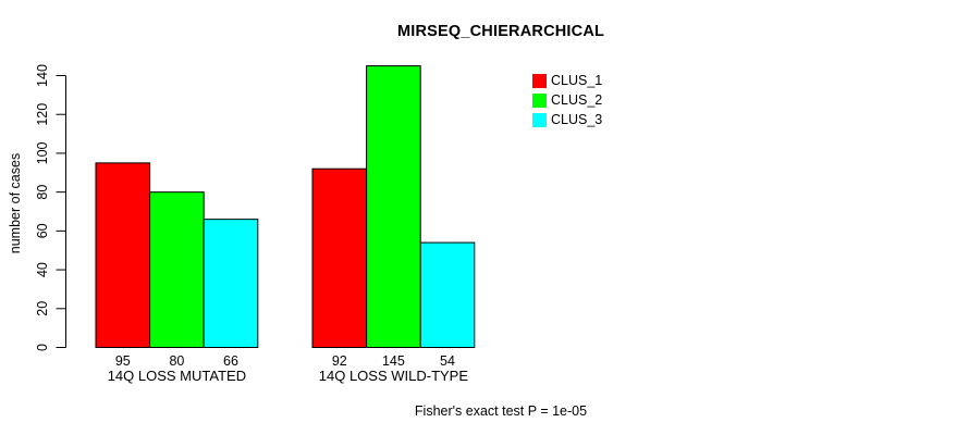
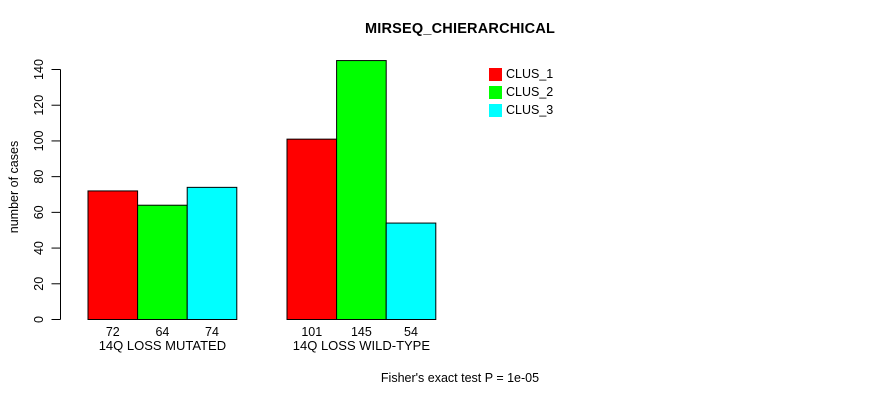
CLUS_1/14Q LOSS MUTATED: 95 -> 72
CLUS_2/14Q LOSS MUTATED: 80 -> 64
CLUS_3/14Q LOSS MUTATED: 66 -> 74
CLUS_1/14Q LOSS WILD-TYPE: 92 -> 101
